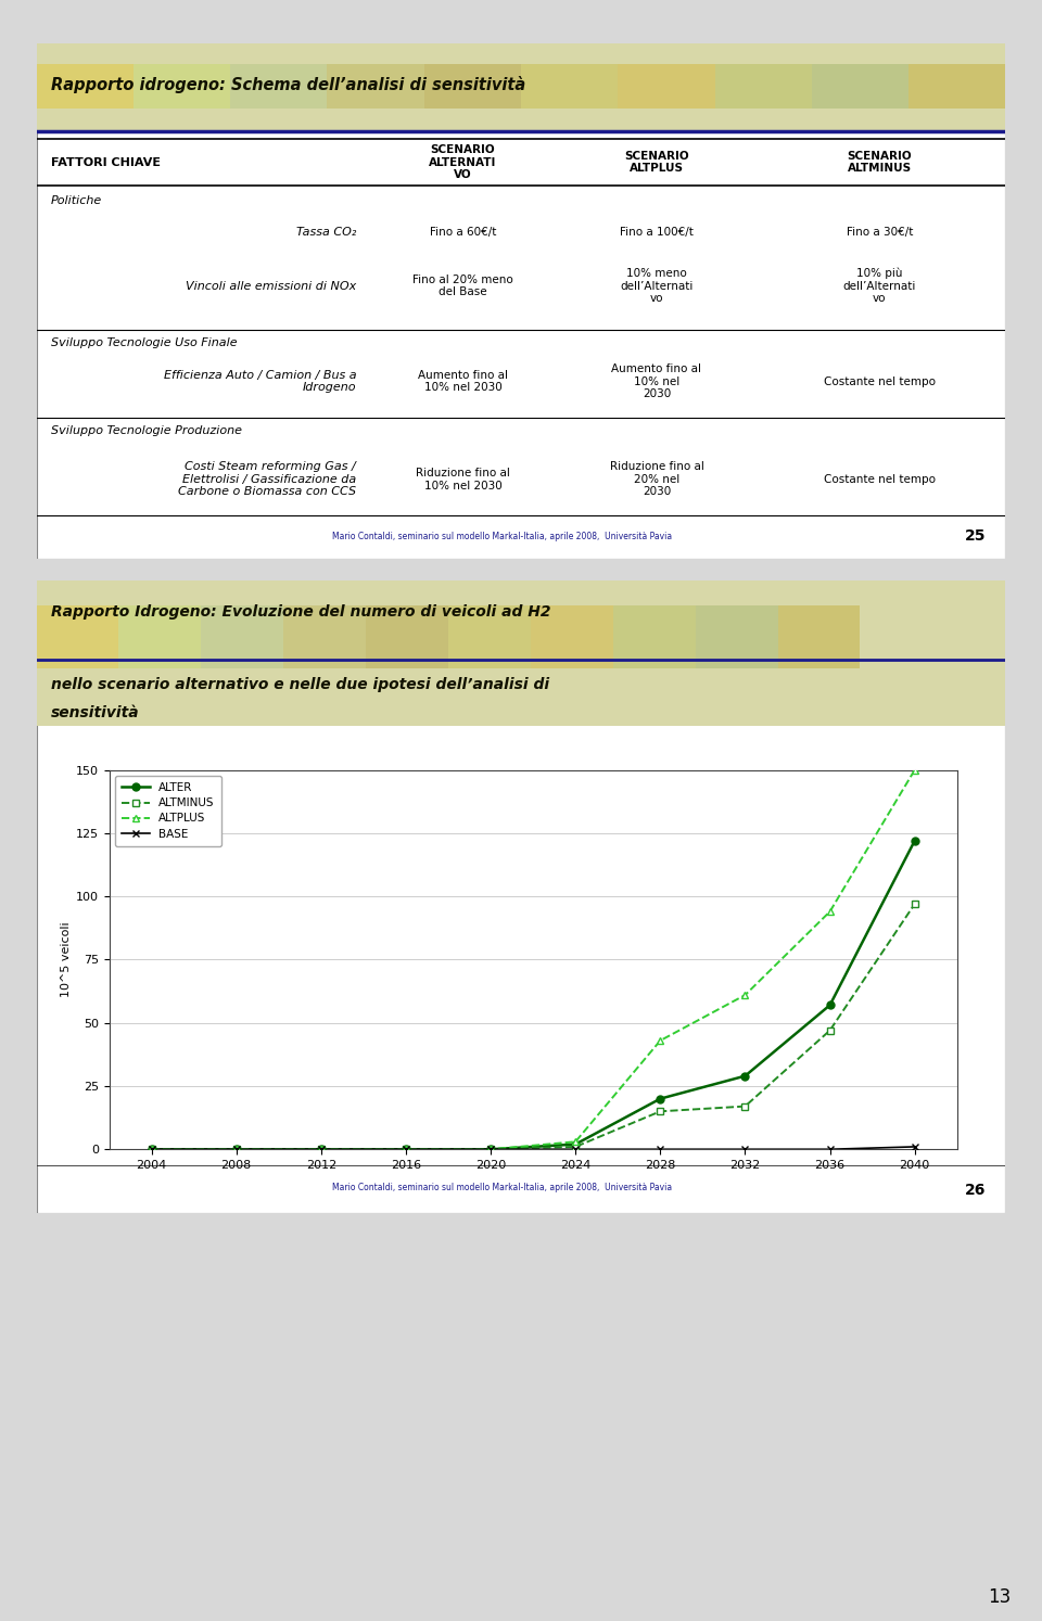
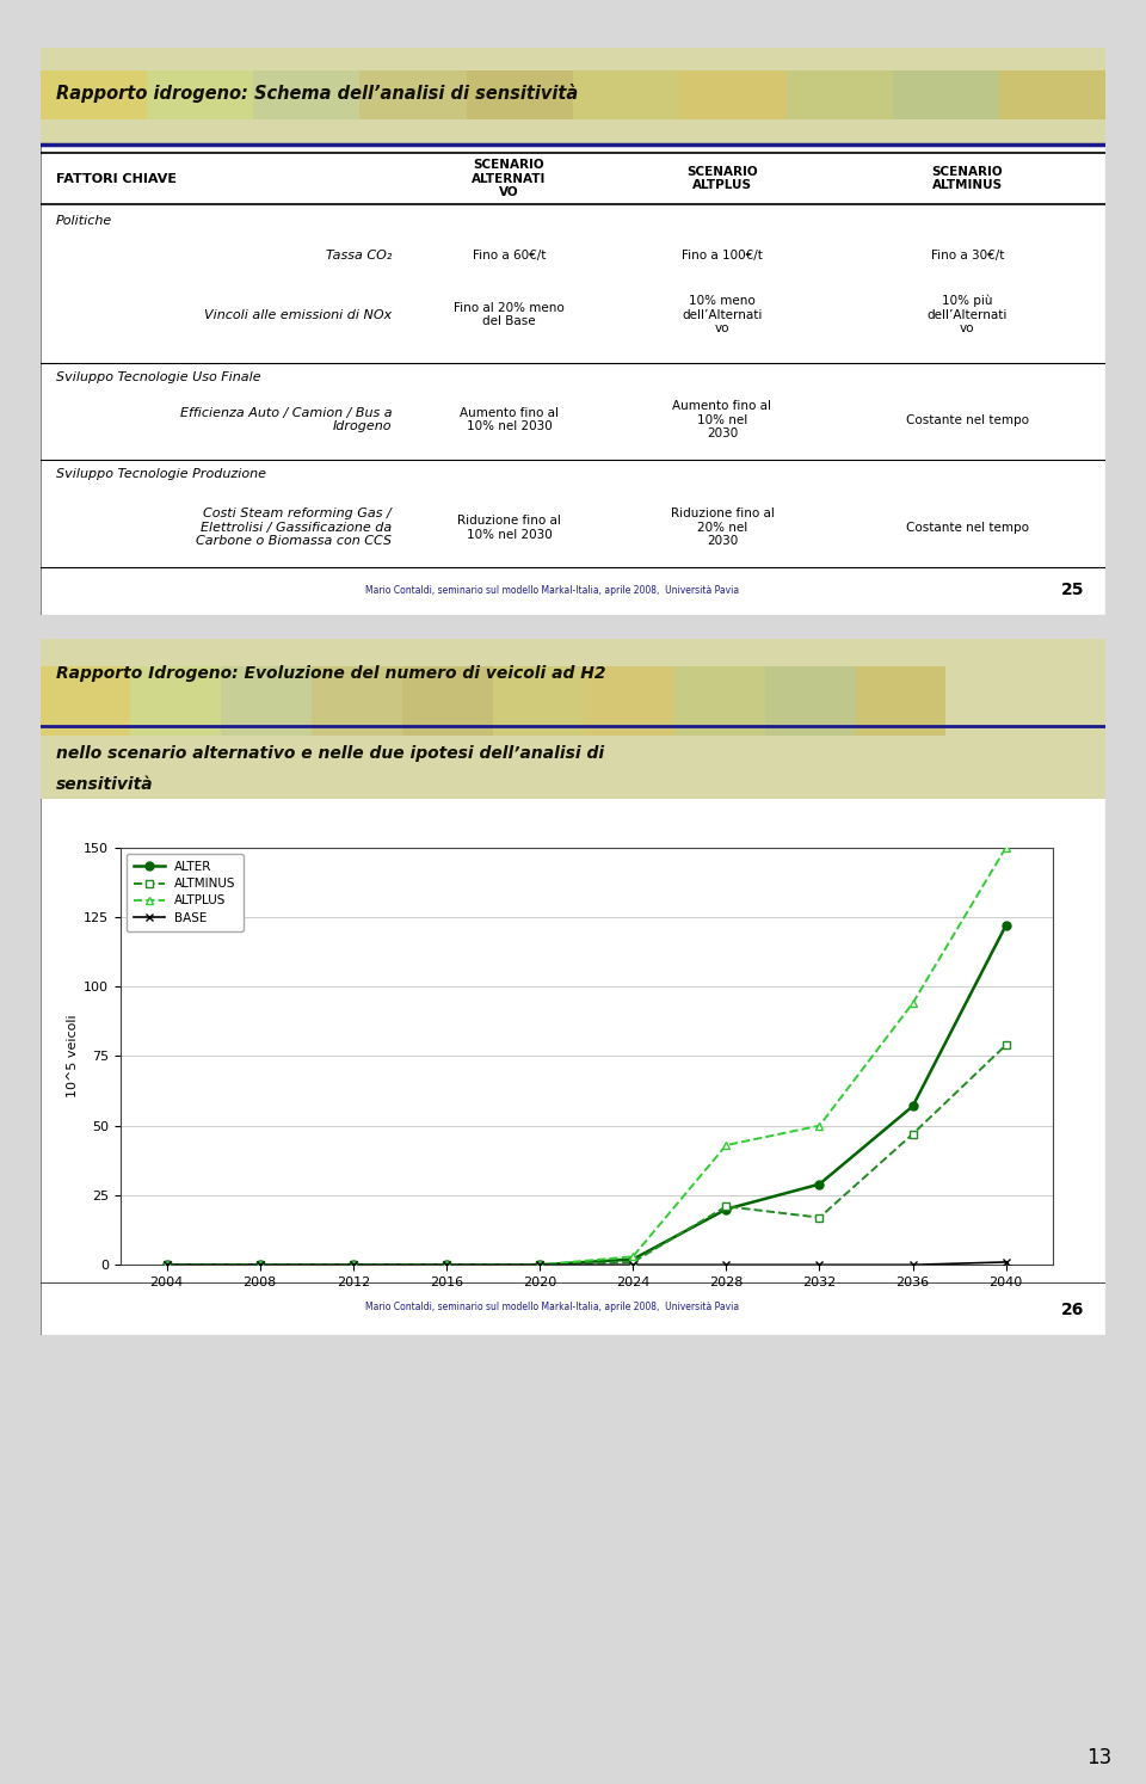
ALTMINUS/2028: 15 -> 21
ALTPLUS/2032: 61 -> 50
ALTMINUS/2040: 97 -> 79
